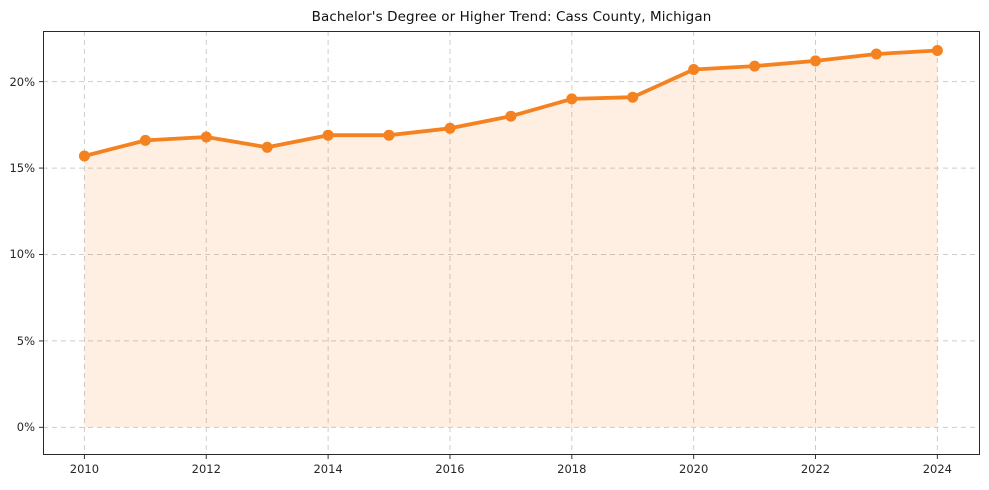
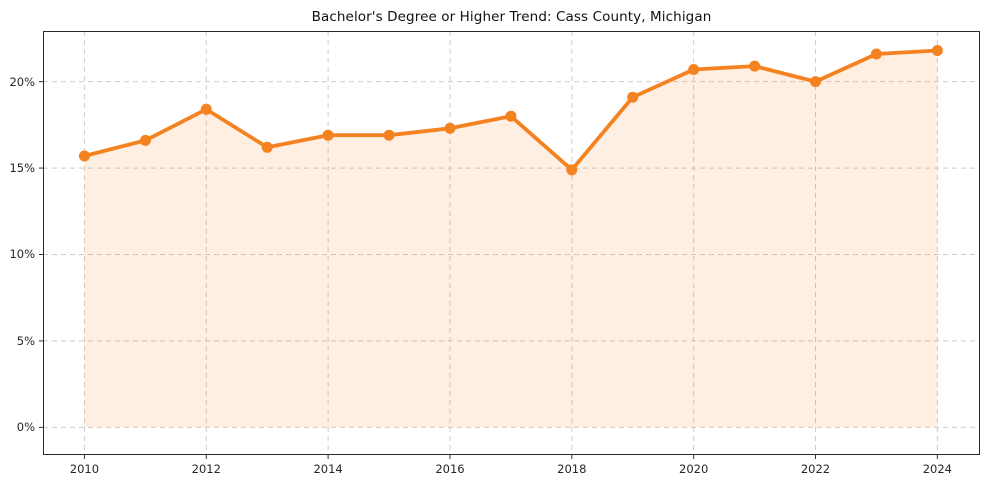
2012: 16.8% -> 18.4%
2018: 19.0% -> 14.9%
2022: 21.2% -> 20.0%
